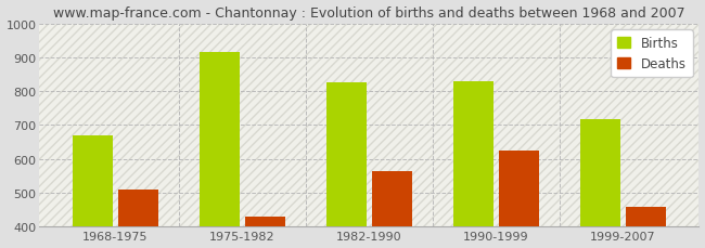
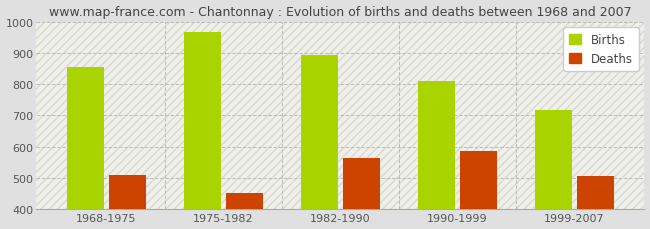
Births/1968-1975: 670 -> 855
Births/1975-1982: 915 -> 965
Deaths/1975-1982: 430 -> 452
Births/1982-1990: 825 -> 893
Births/1990-1999: 830 -> 810
Deaths/1990-1999: 625 -> 587
Deaths/1999-2007: 460 -> 505
